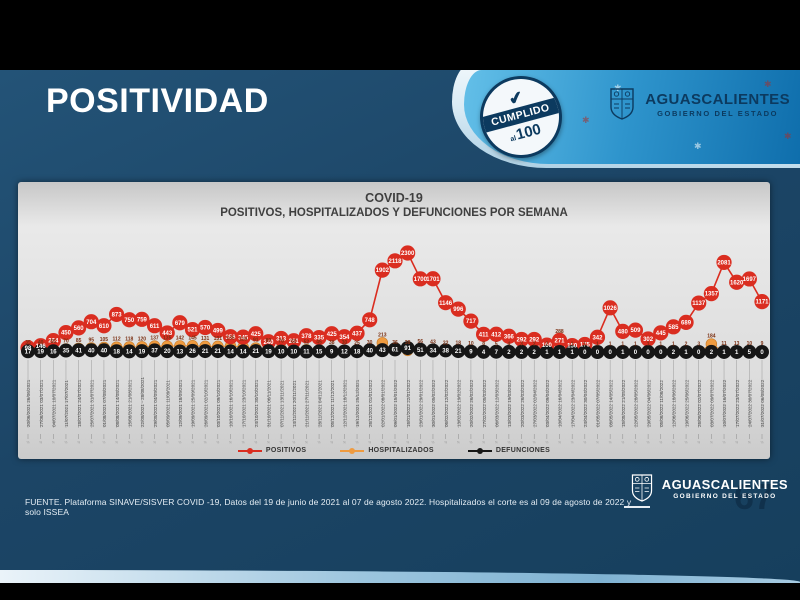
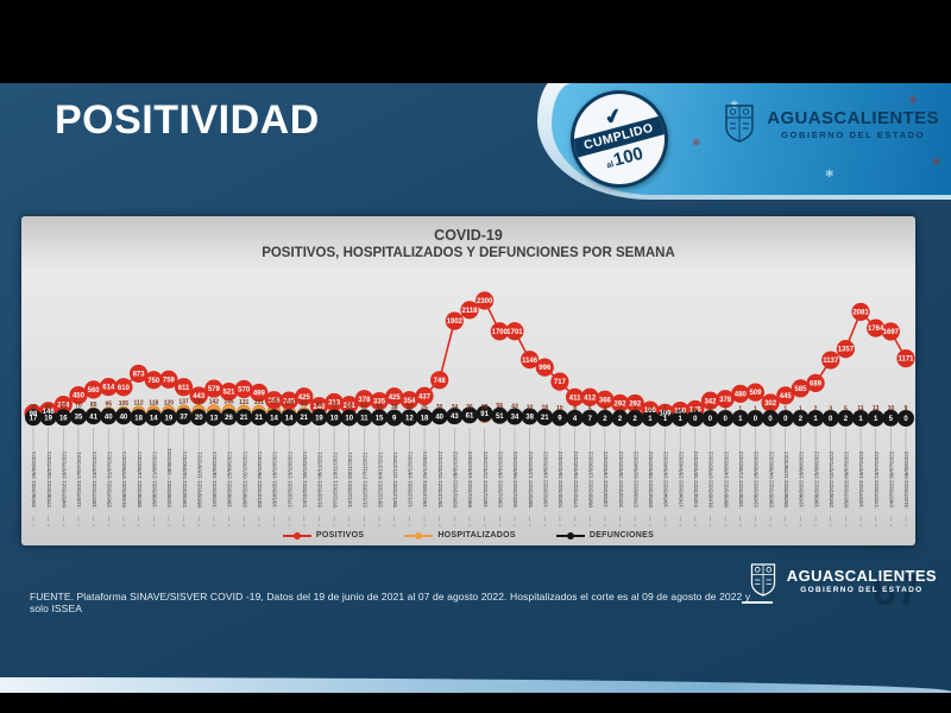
POSITIVOS/25/07/2021 31/07/2021: 704 -> 614
POSITIVOS/12/09/2021 18/09/2021: 679 -> 579
HOSPITALIZADOS/02/01/2022 08/01/2022: 213 -> 34
POSITIVOS/10/04/2022 16/04/2022: 271 -> 109
HOSPITALIZADOS/10/04/2022 16/04/2022: 288 -> 1
POSITIVOS/08/05/2022 14/05/2022: 1026 -> 378
HOSPITALIZADOS/03/07/2022 09/07/2022: 184 -> 5
POSITIVOS/17/07/2022 23/07/2022: 1620 -> 1764
